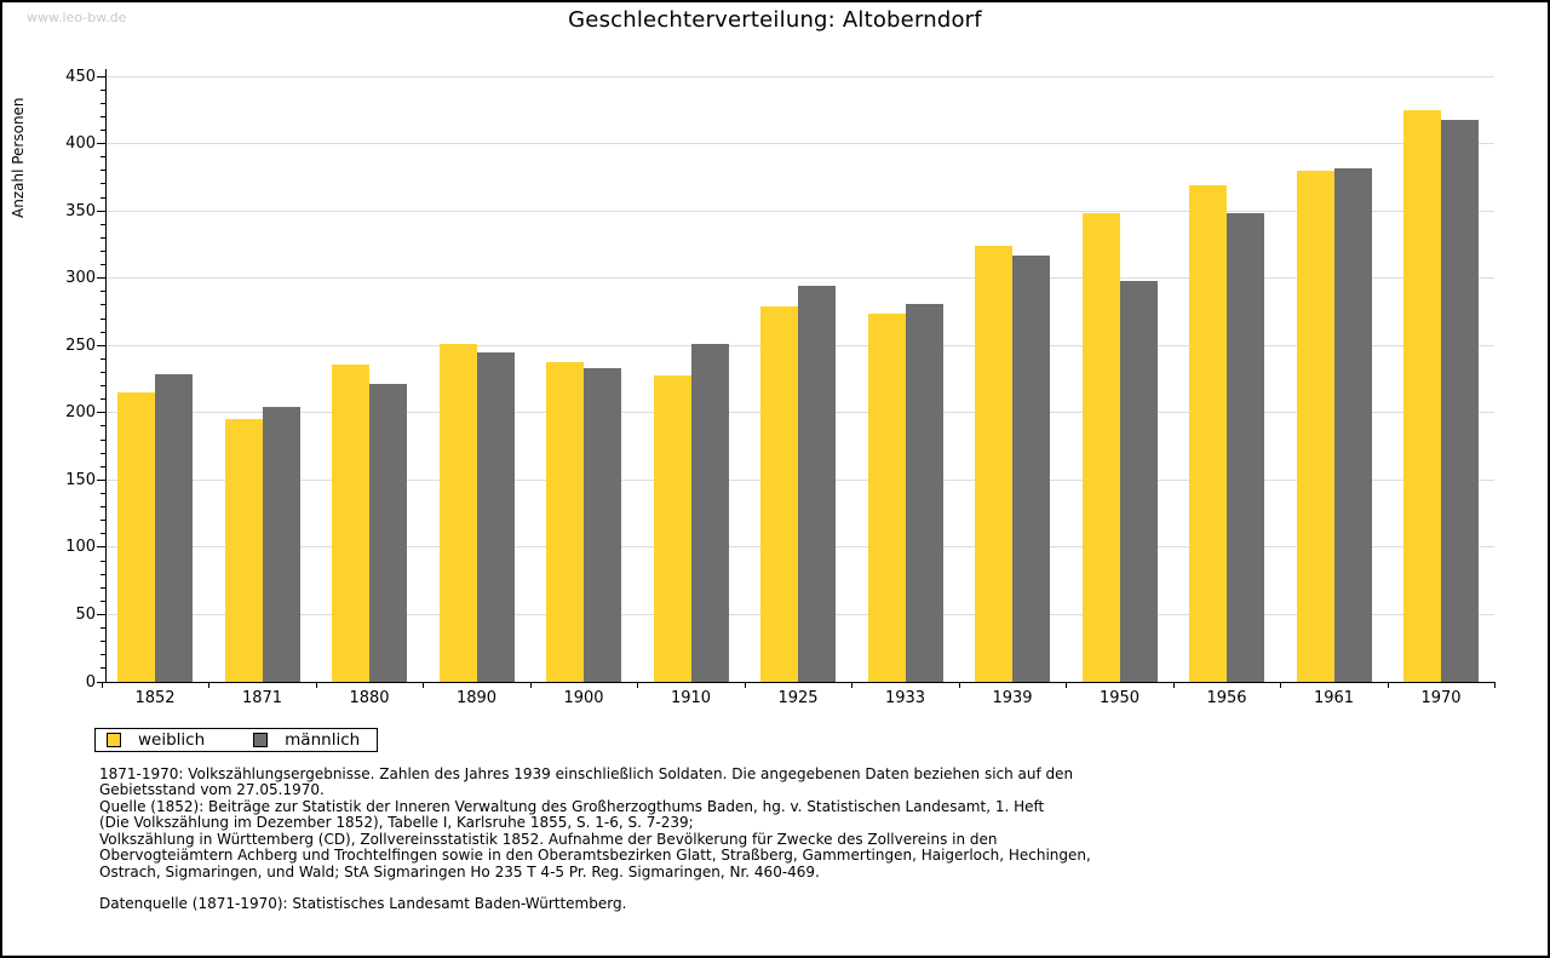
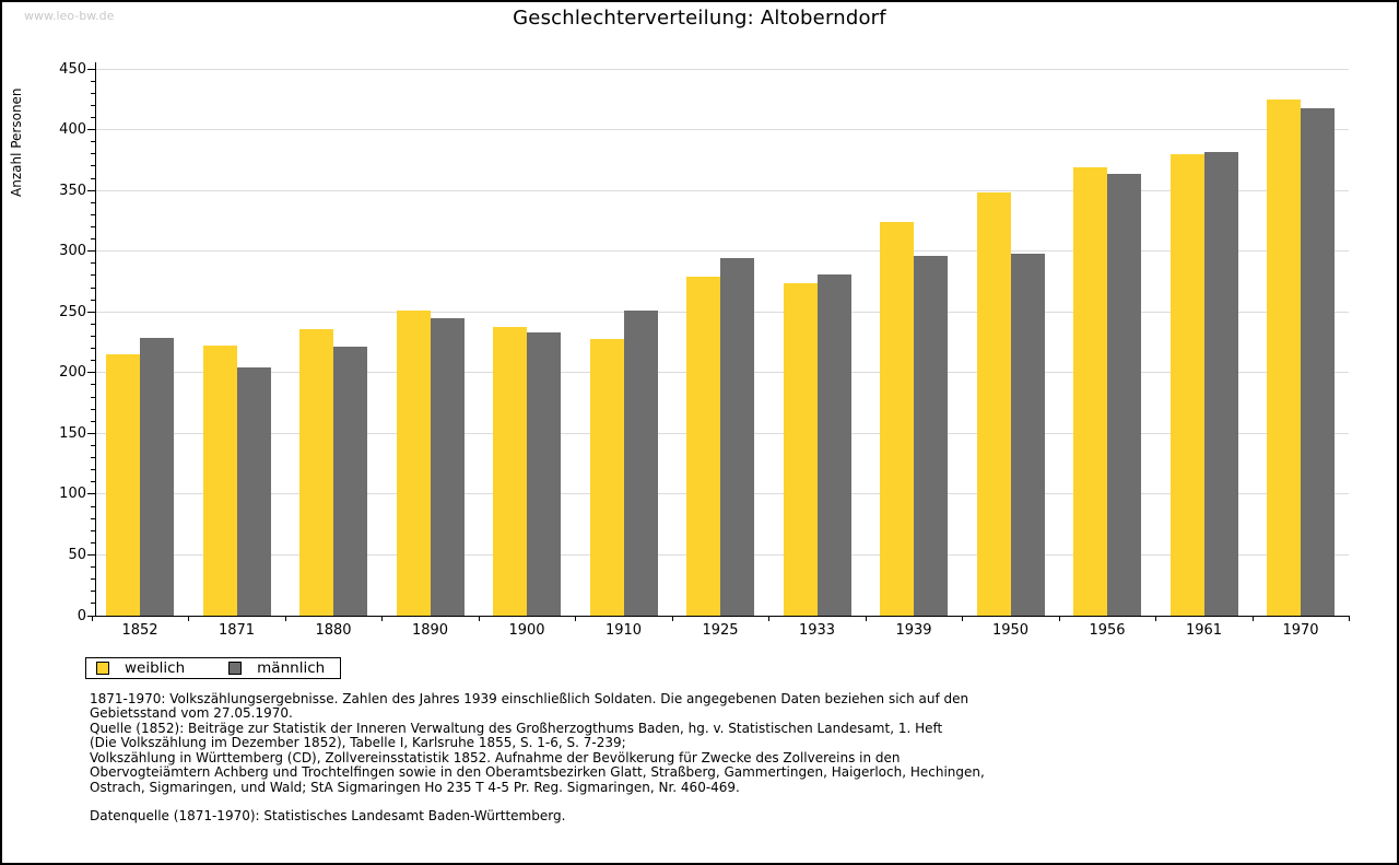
weiblich/1871: 195 -> 222
männlich/1939: 317 -> 296
männlich/1956: 348 -> 364
